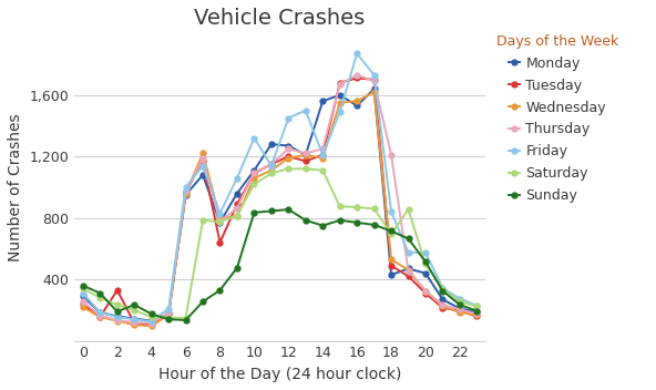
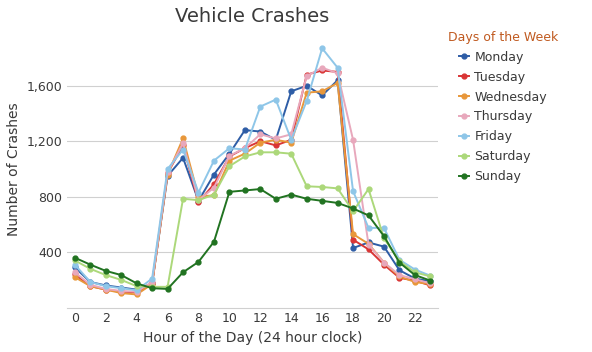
Tuesday/2: 330 -> 130
Sunday/2: 190 -> 260
Tuesday/8: 640 -> 760
Friday/10: 1,320 -> 1,150
Sunday/14: 750 -> 820
